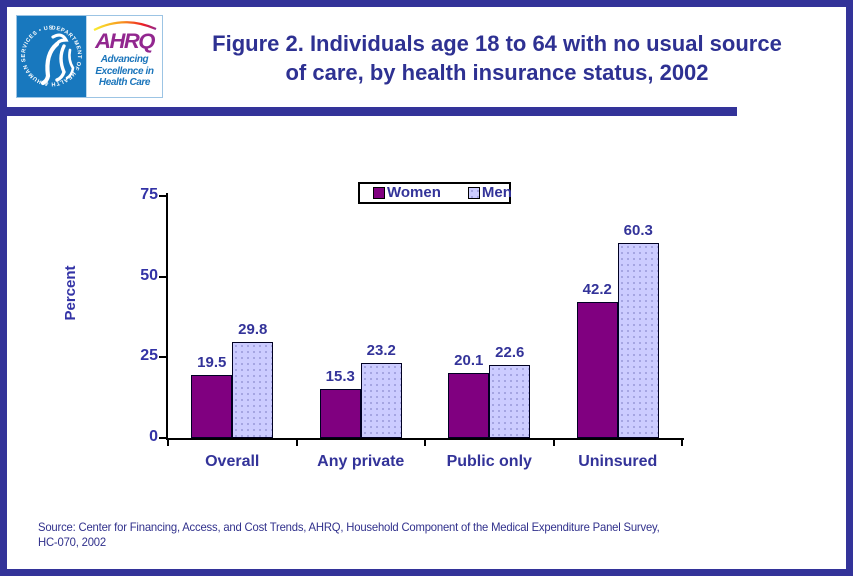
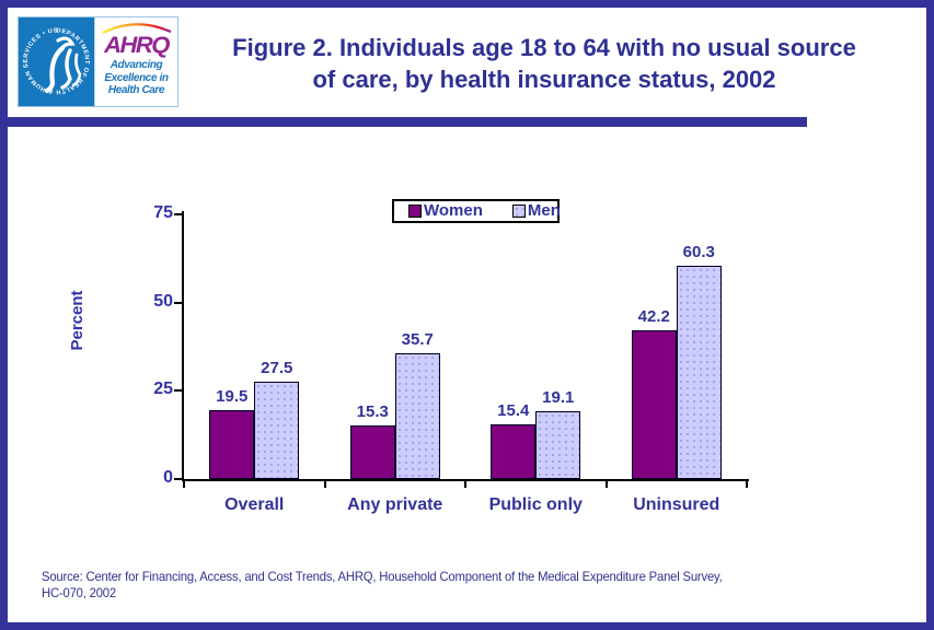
Men/Overall: 29.8 -> 27.5
Men/Any private: 23.2 -> 35.7
Women/Public only: 20.1 -> 15.4
Men/Public only: 22.6 -> 19.1
